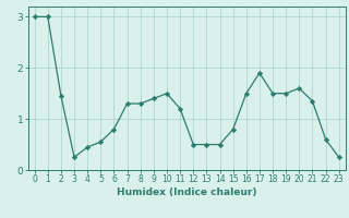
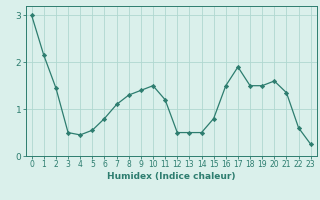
1: 3.00 -> 2.15
3: 0.25 -> 0.50
7: 1.30 -> 1.10
